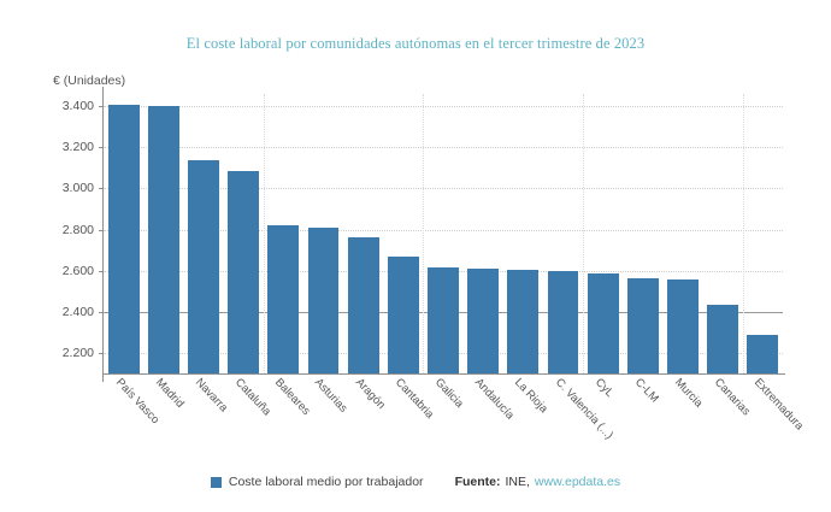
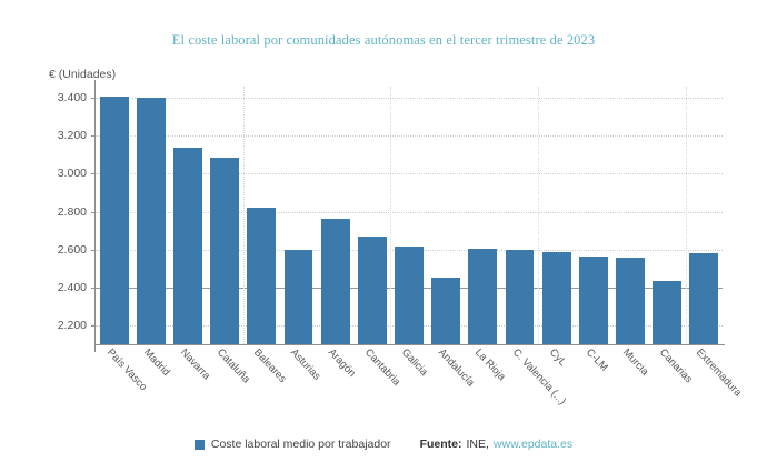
Asturias: 2810 -> 2600
Andalucía: 2610 -> 2450
Extremadura: 2280 -> 2580
